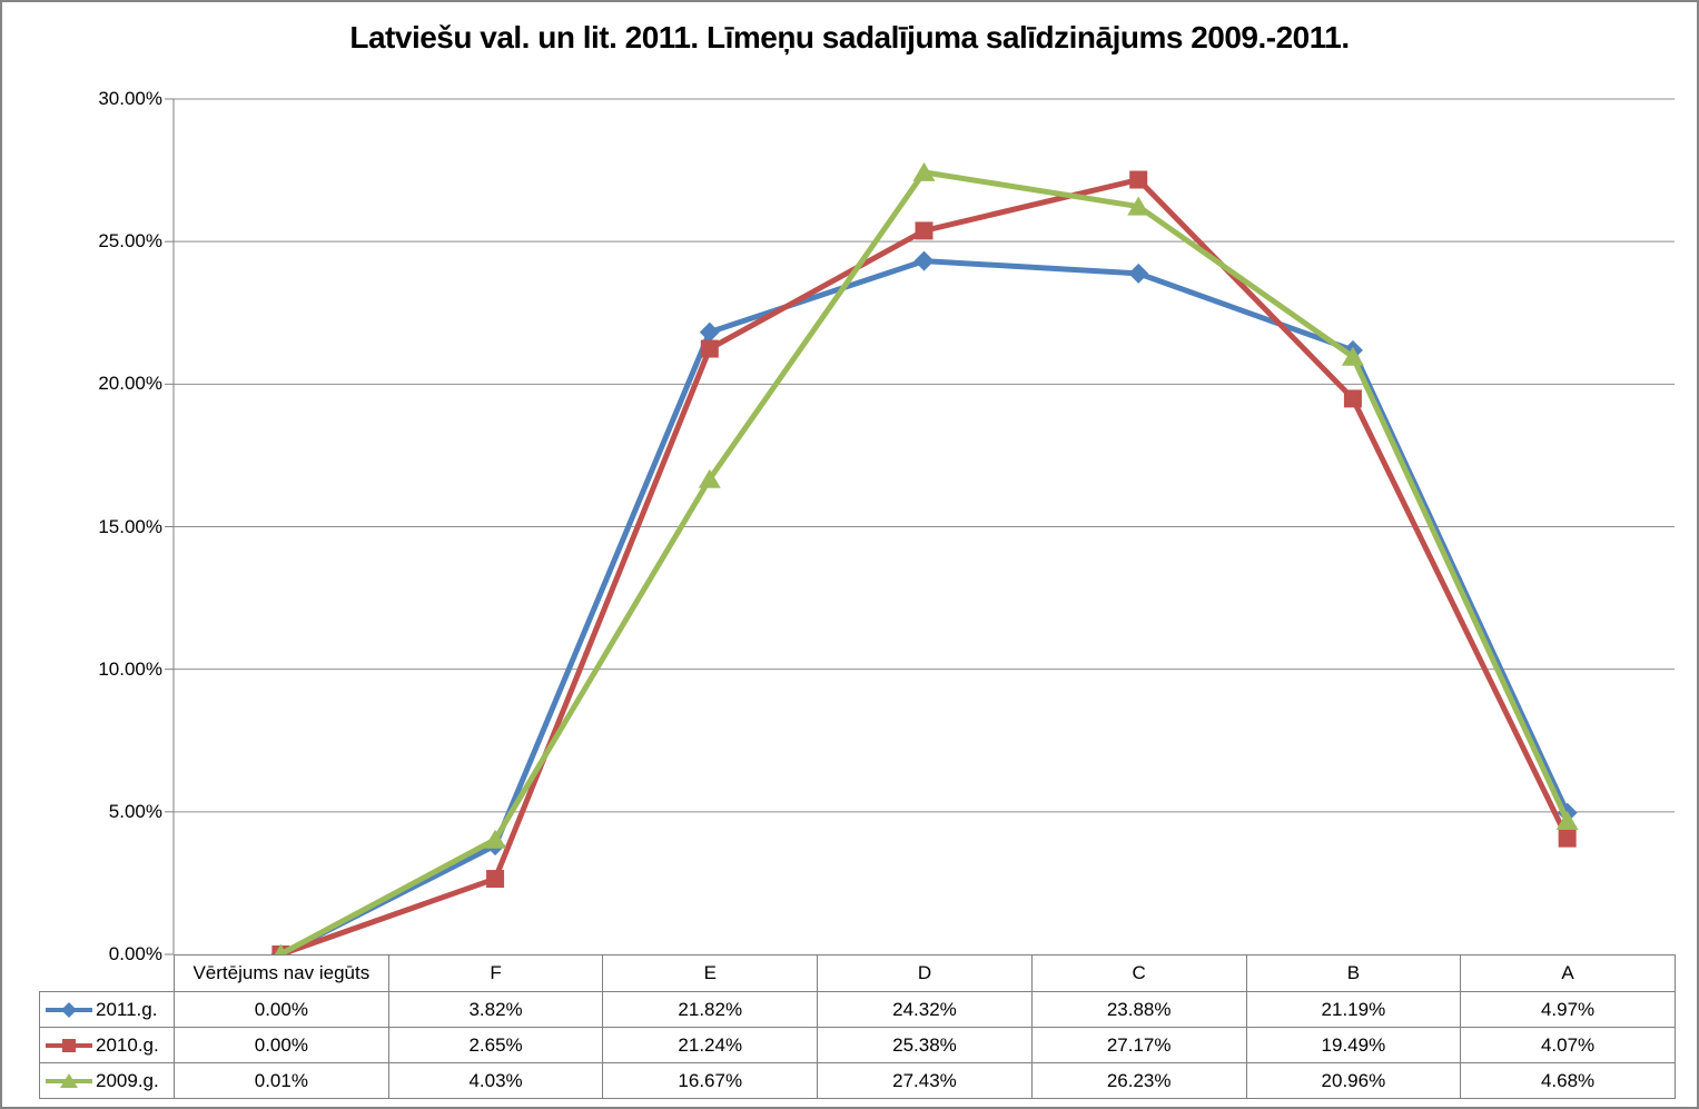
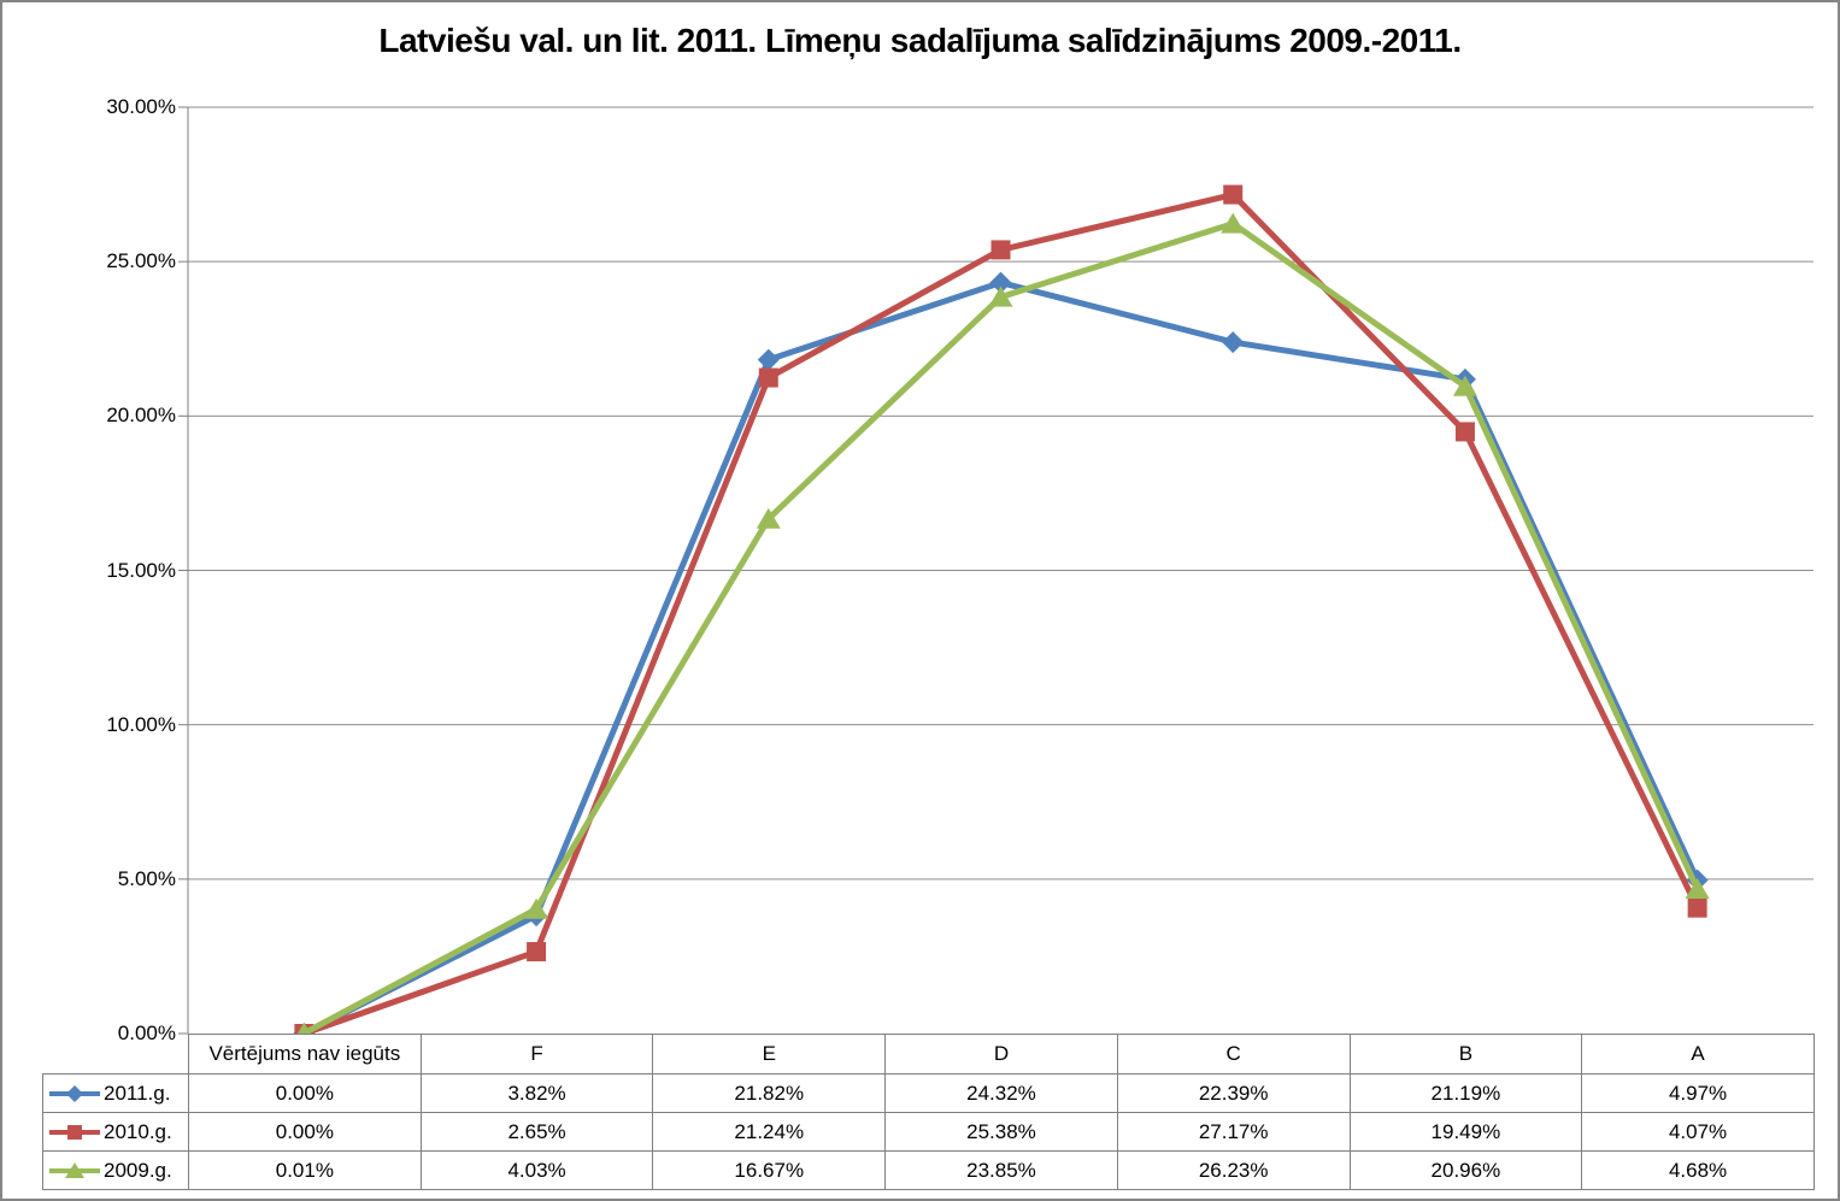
2009.g./D: 27.43% -> 23.85%
2011.g./C: 23.88% -> 22.39%
